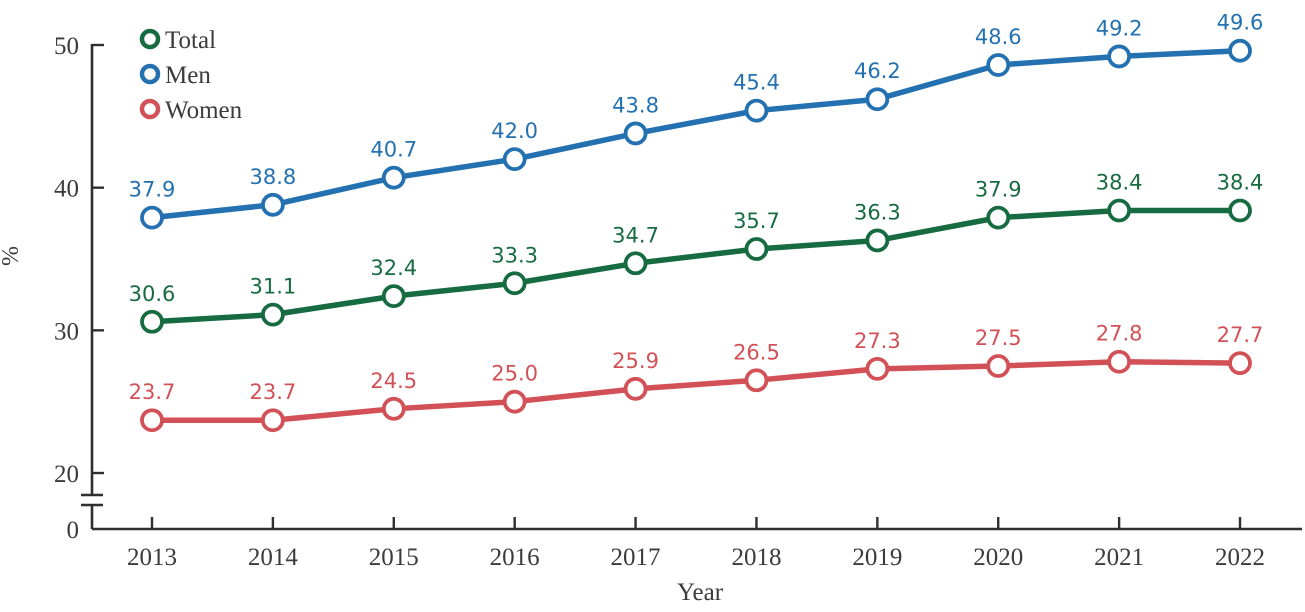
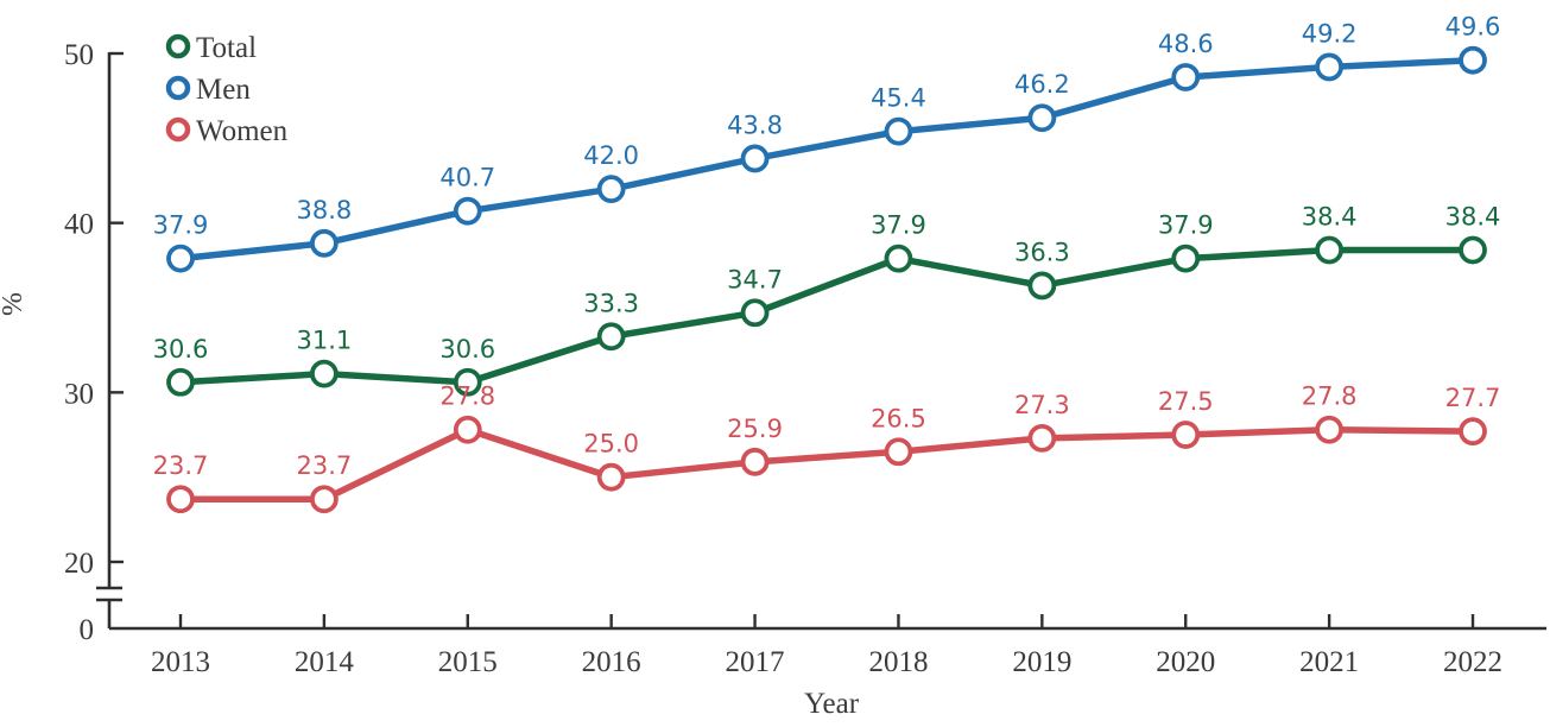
Total/2015: 32.4 -> 30.6
Women/2015: 24.5 -> 27.8
Total/2018: 35.7 -> 37.9
